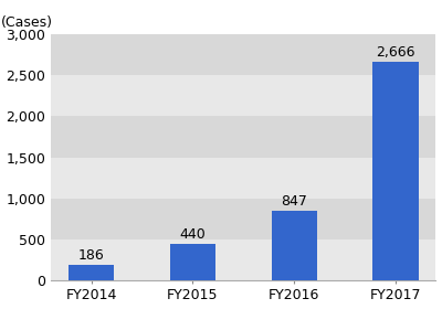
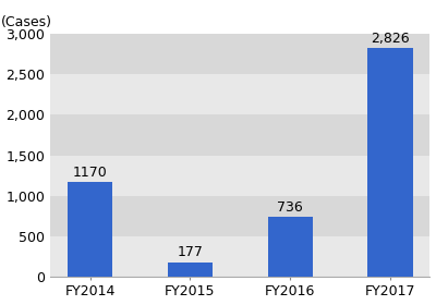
FY2014: 186 -> 1170
FY2015: 440 -> 177
FY2016: 847 -> 736
FY2017: 2,666 -> 2,826
